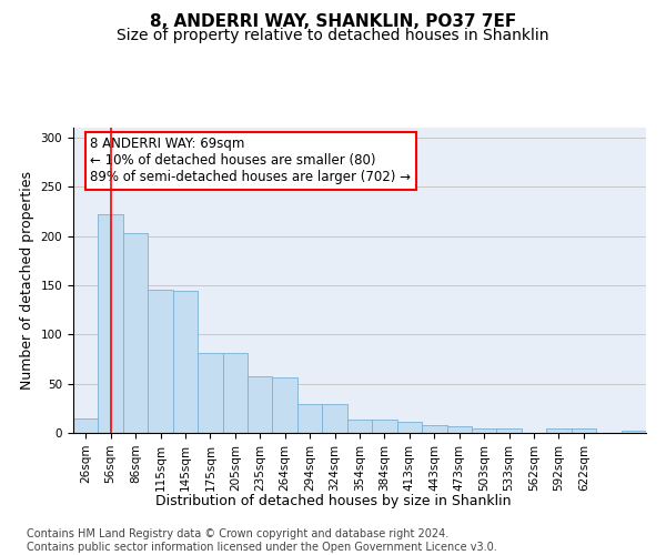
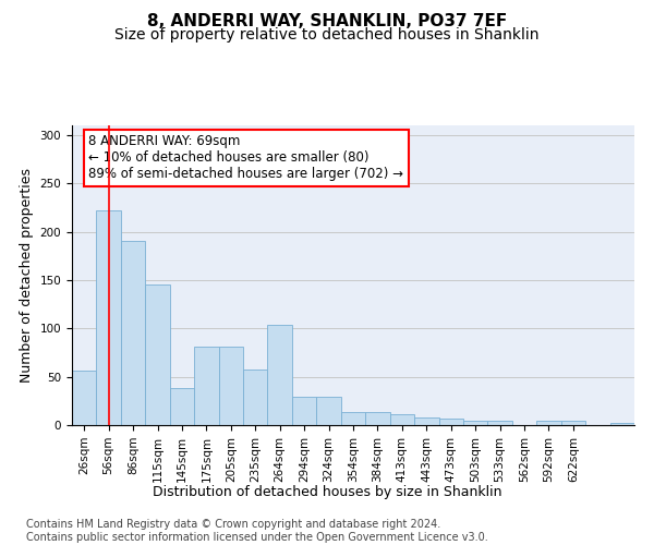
26sqm: 15 -> 56
86sqm: 203 -> 190
145sqm: 144 -> 38
264sqm: 56 -> 104
